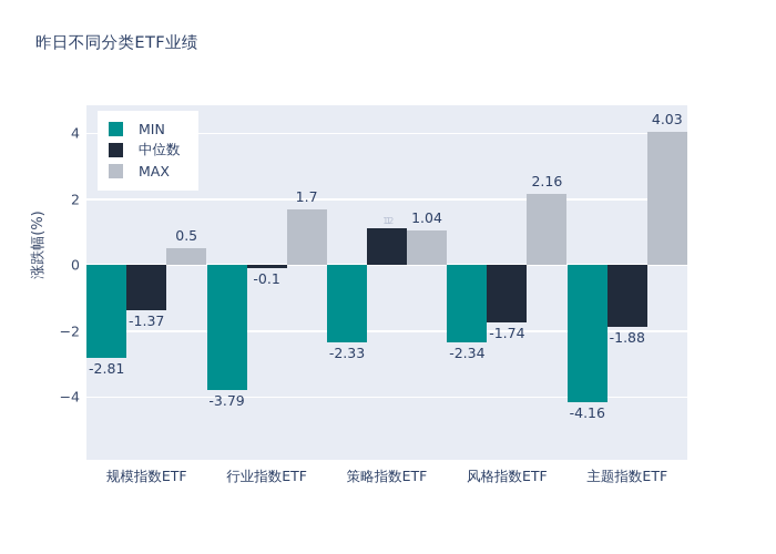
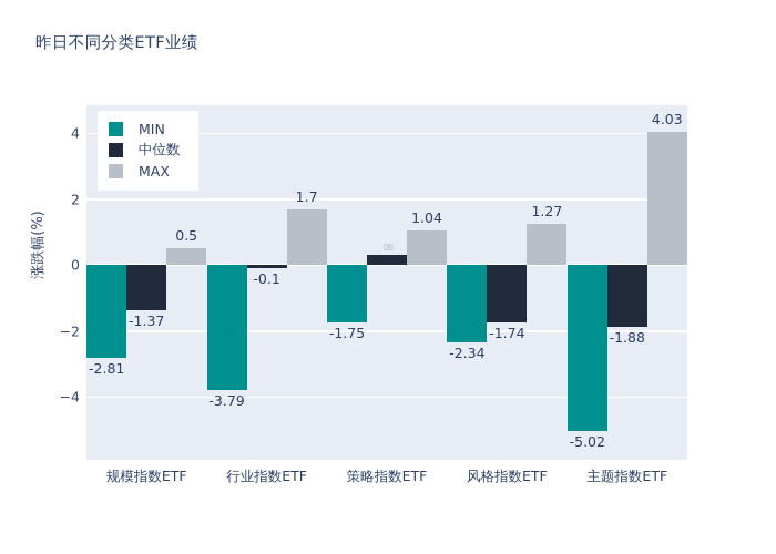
MIN/策略指数ETF: -2.33 -> -1.75
中位数/策略指数ETF: 1.12 -> 0.33
MAX/风格指数ETF: 2.16 -> 1.27
MIN/主题指数ETF: -4.16 -> -5.02
